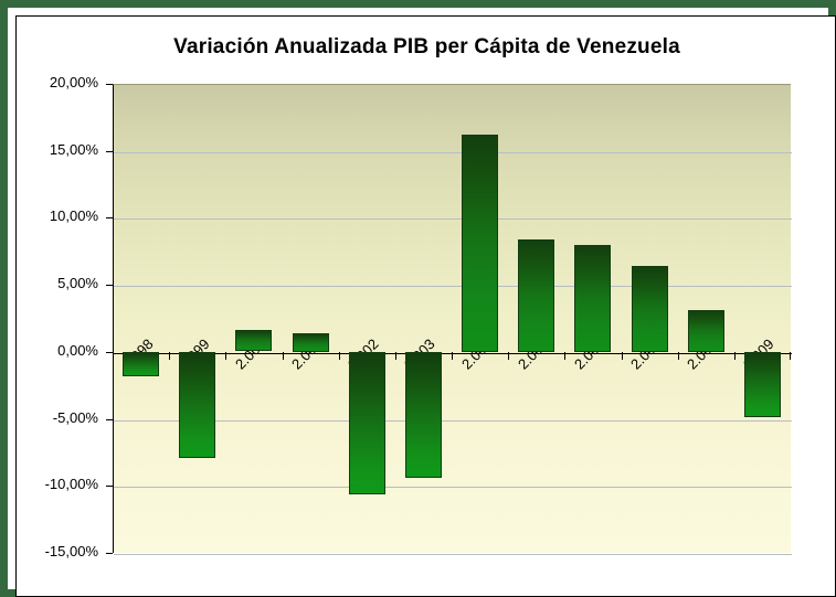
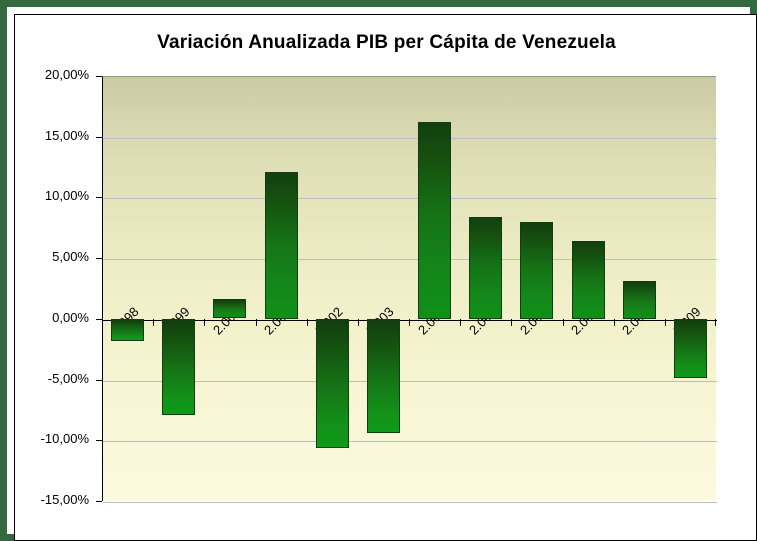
2.001: 1,4% -> 12,1%
